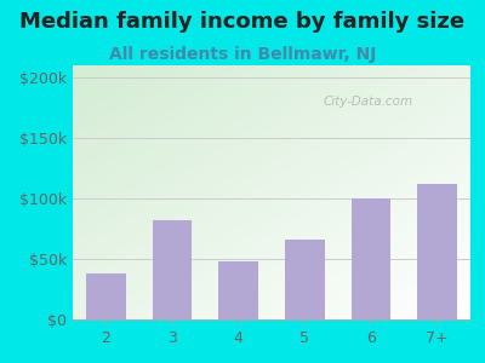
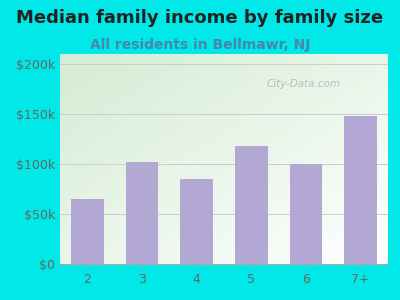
2: $38k -> $65k
3: $82k -> $102k
4: $48k -> $85k
5: $66k -> $118k
7+: $112k -> $148k
